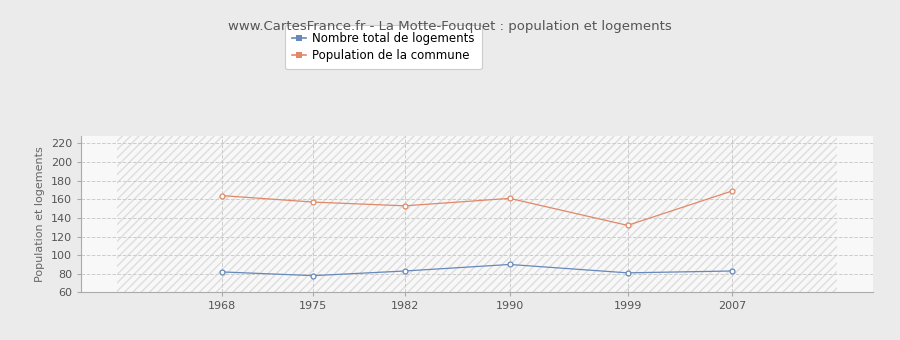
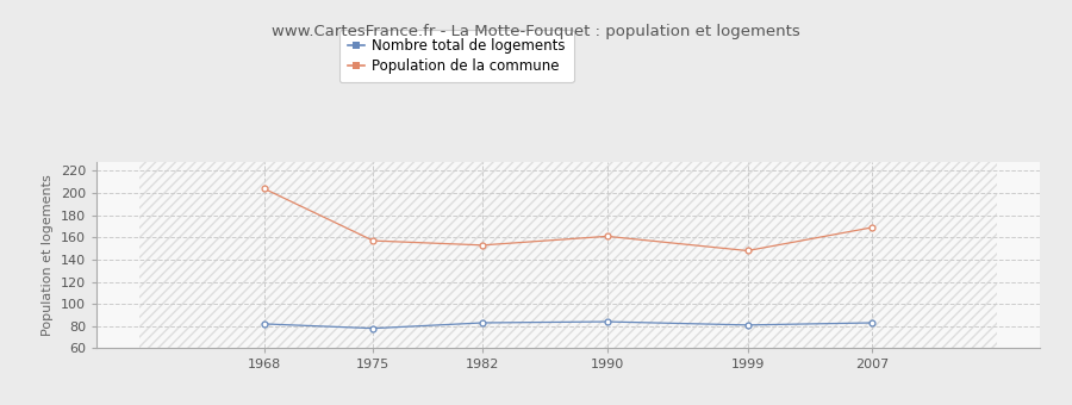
Population de la commune/1968: 164 -> 204
Nombre total de logements/1990: 90 -> 84
Population de la commune/1999: 132 -> 148
